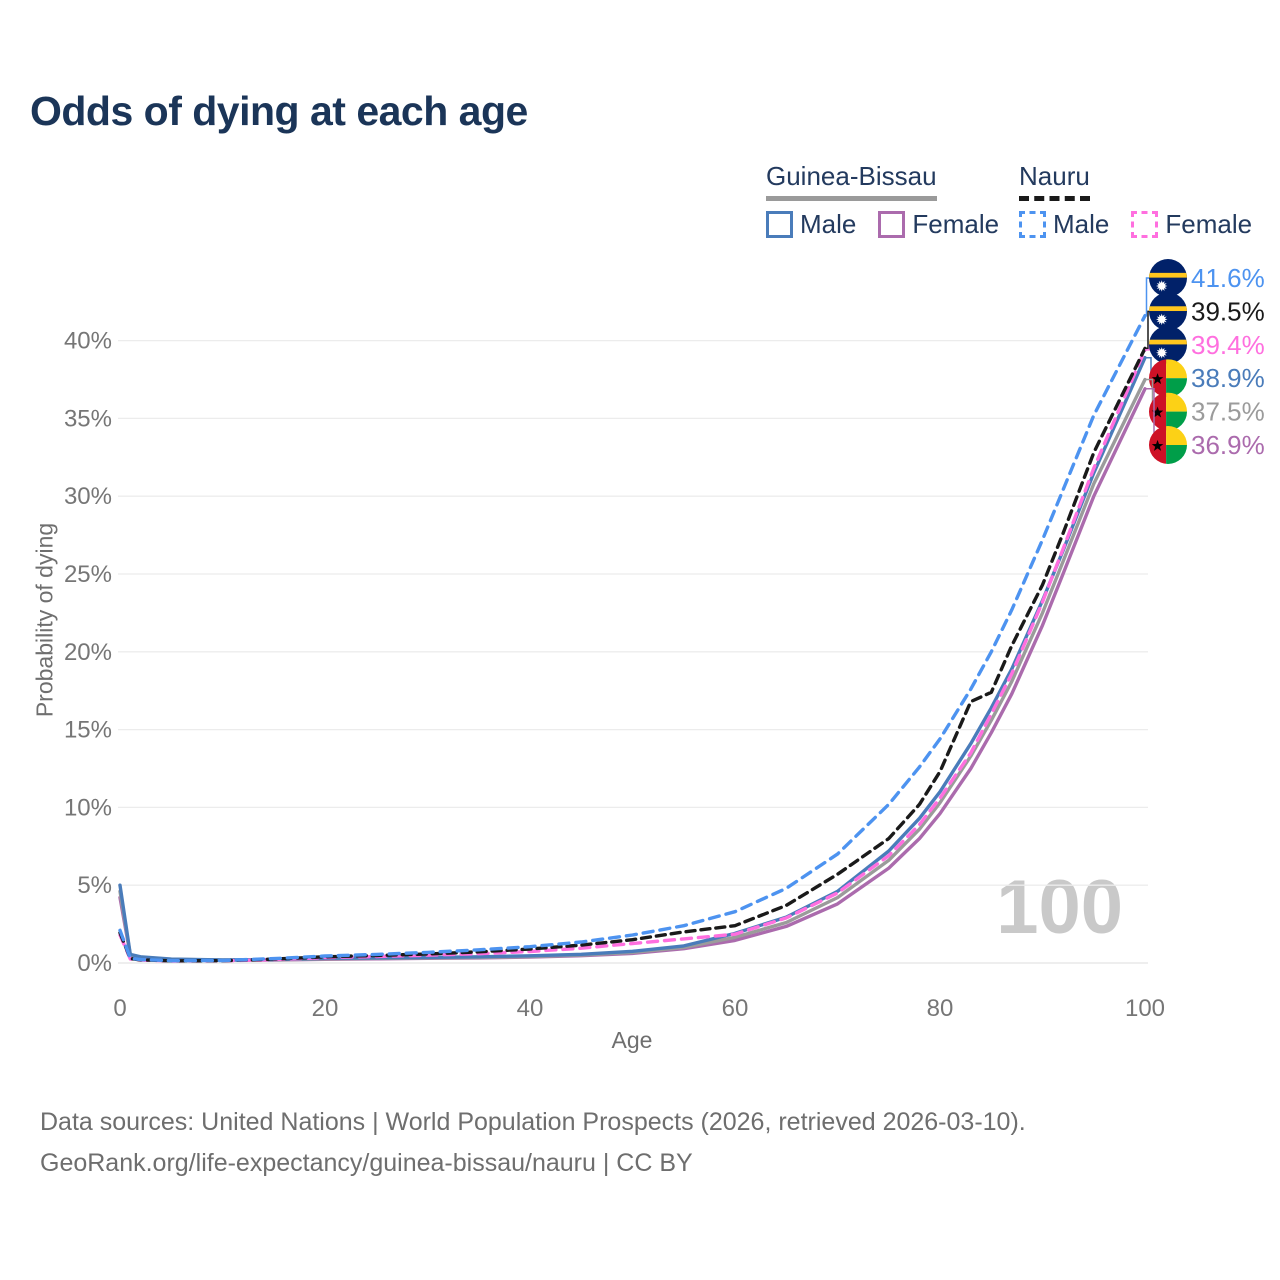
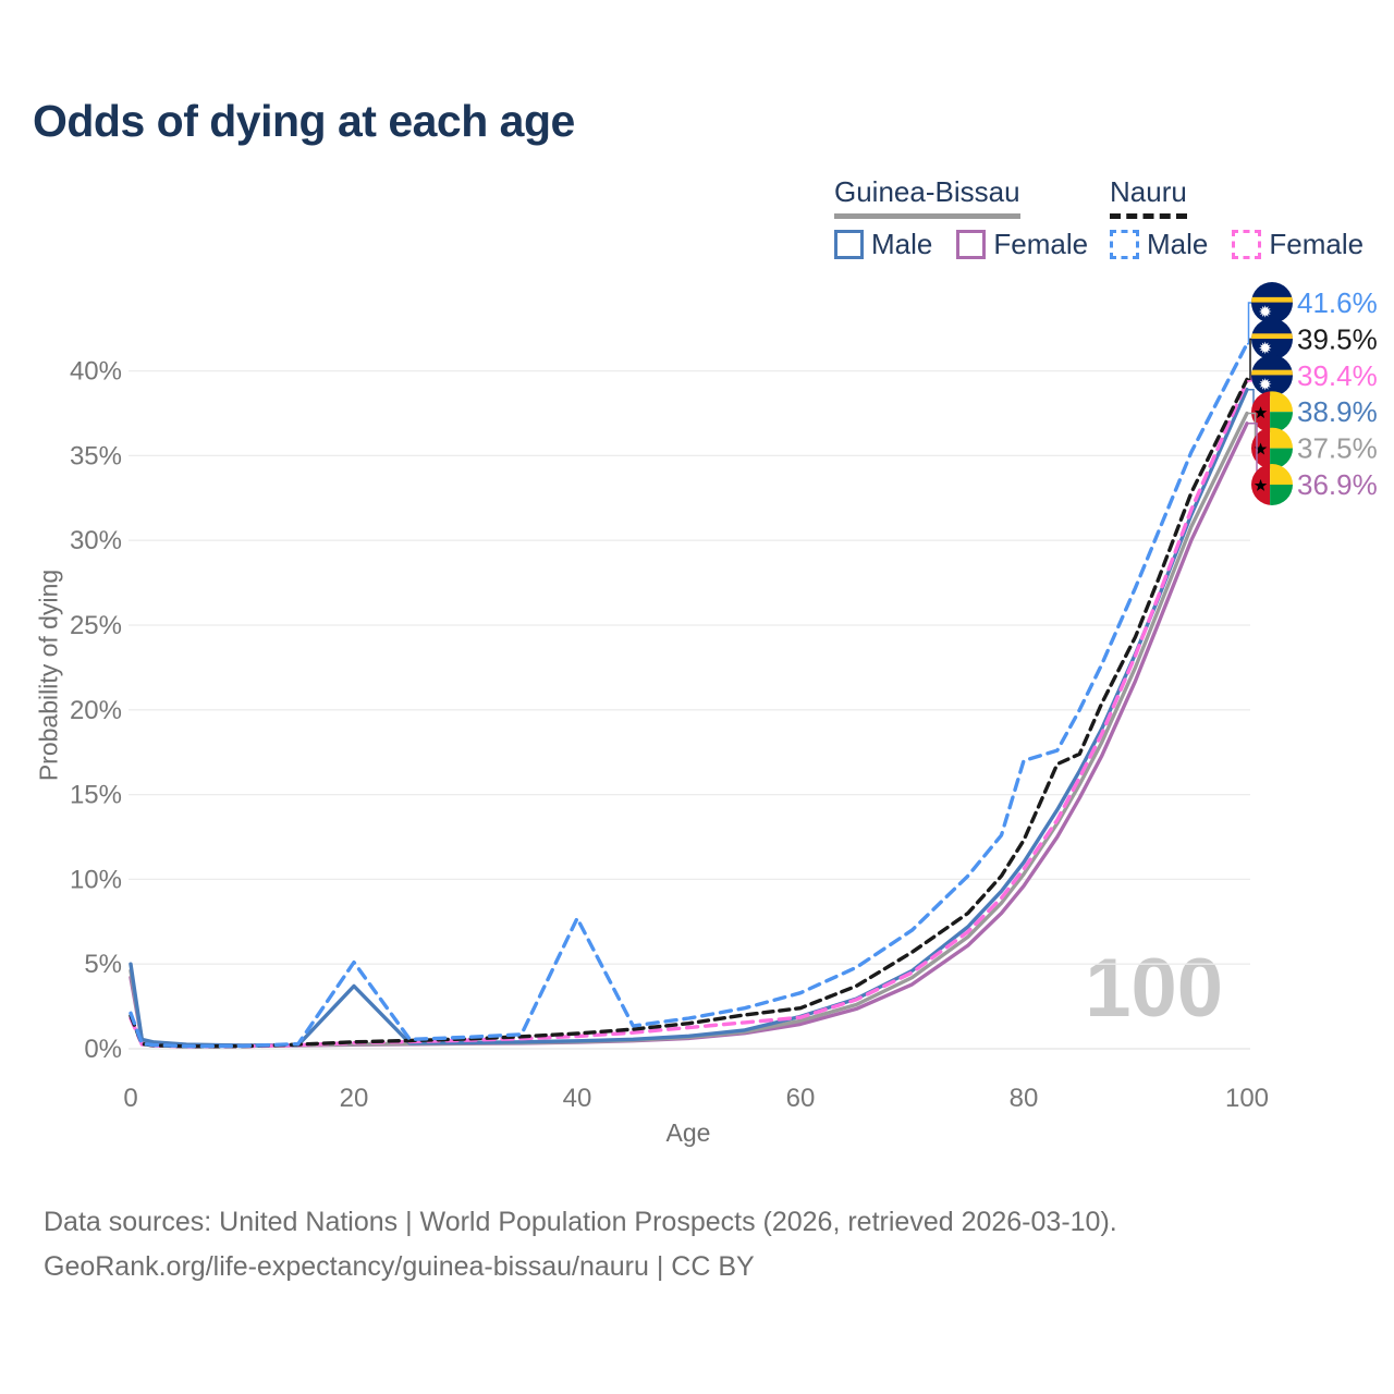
Nauru Male/20: 0.5% -> 5.1%
Guinea-Bissau Male/20: 0.3% -> 3.7%
Nauru Male/40: 1.1% -> 7.7%
Nauru Male/80: 14.4% -> 17.0%
